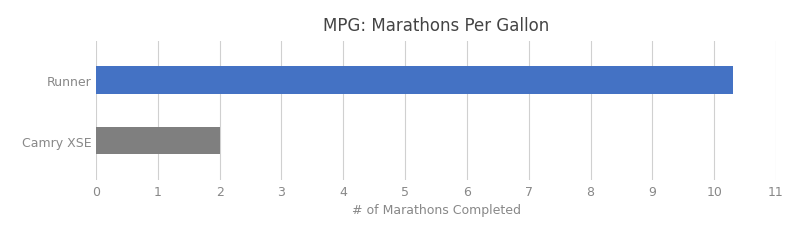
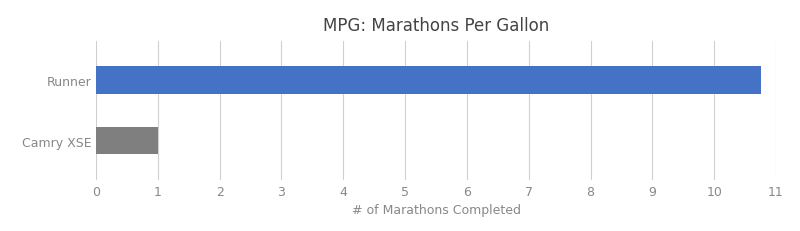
Runner: 10.30 -> 10.75
Camry XSE: 2.00 -> 1.00
